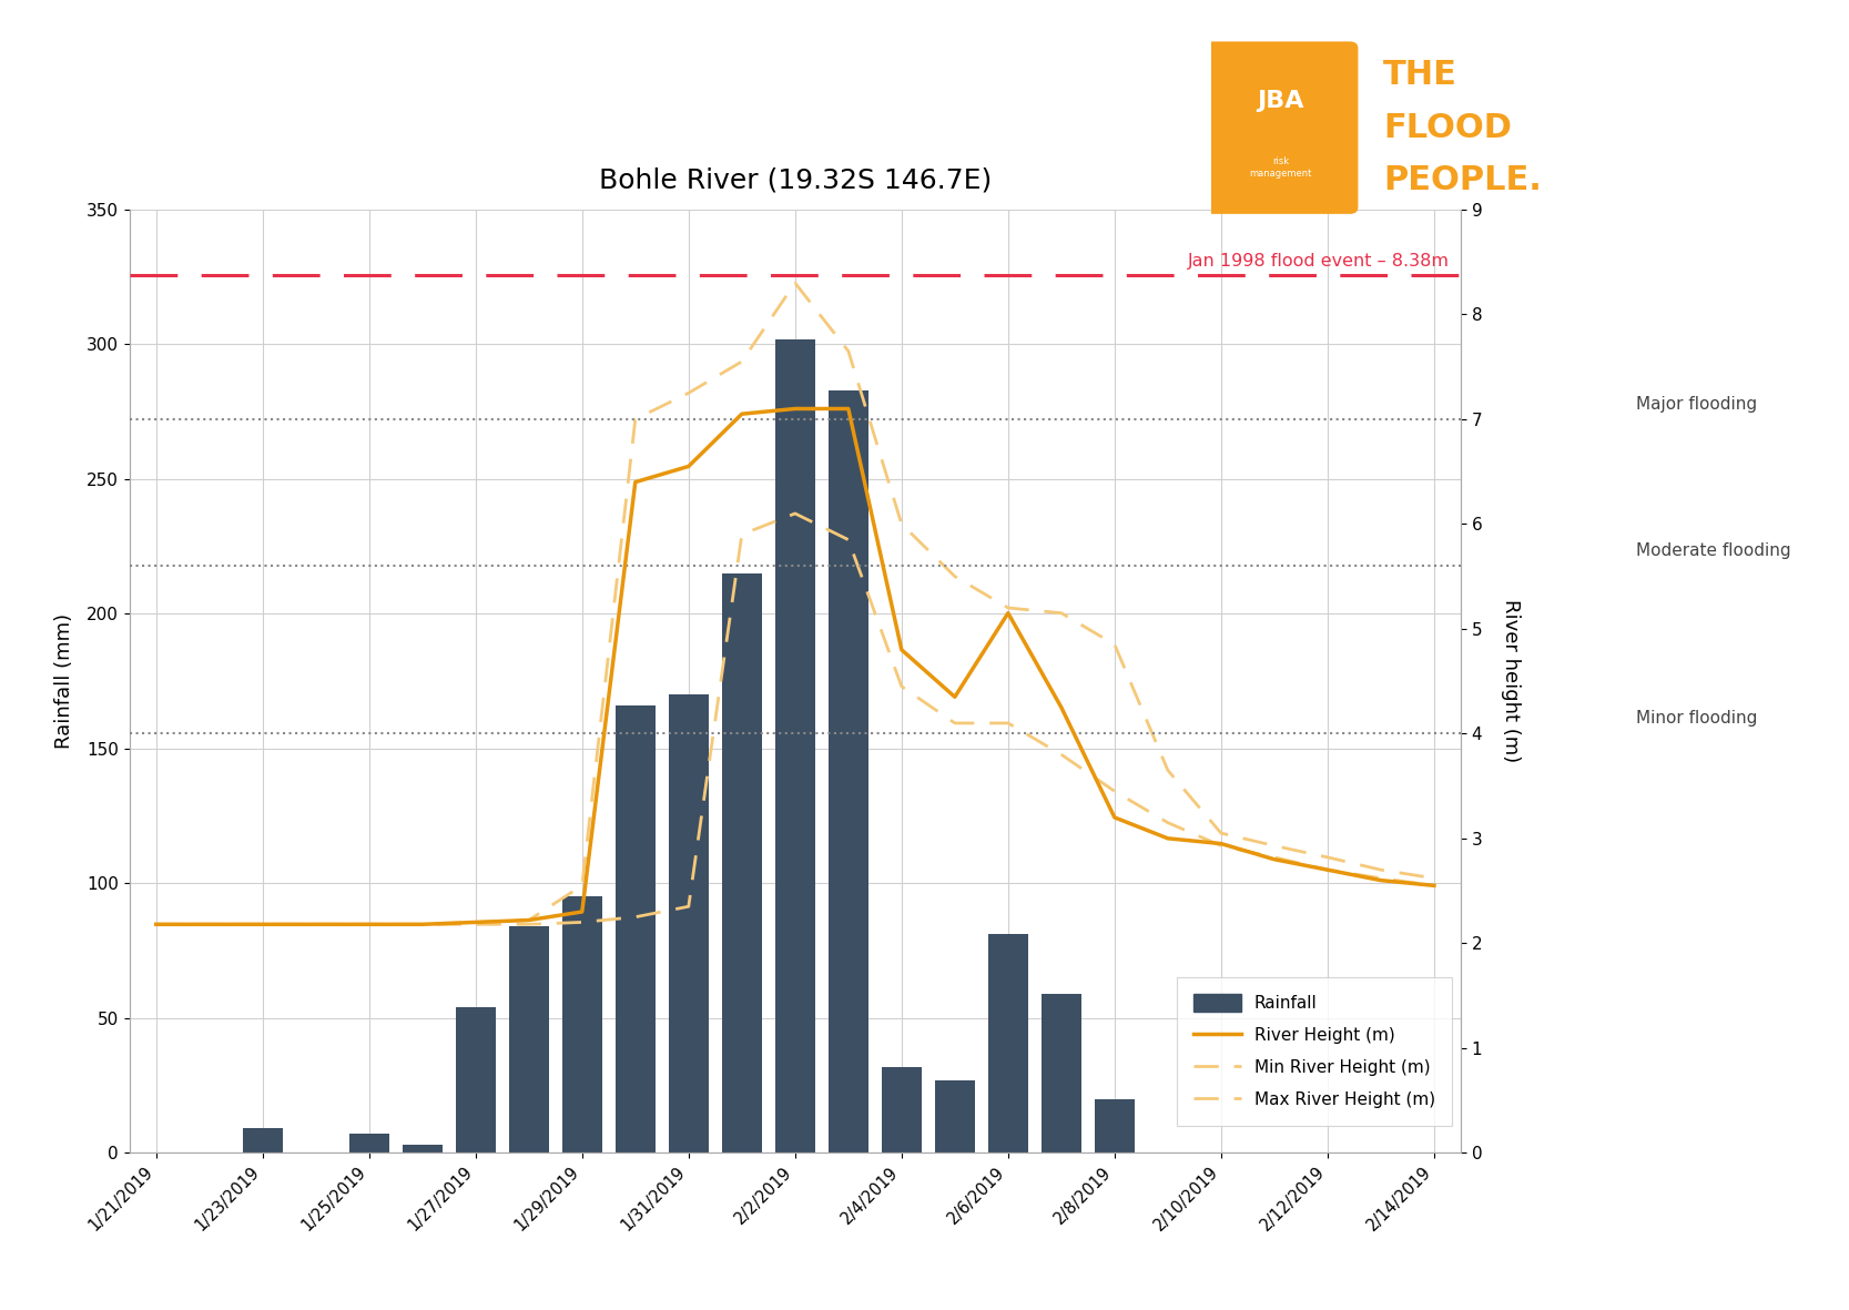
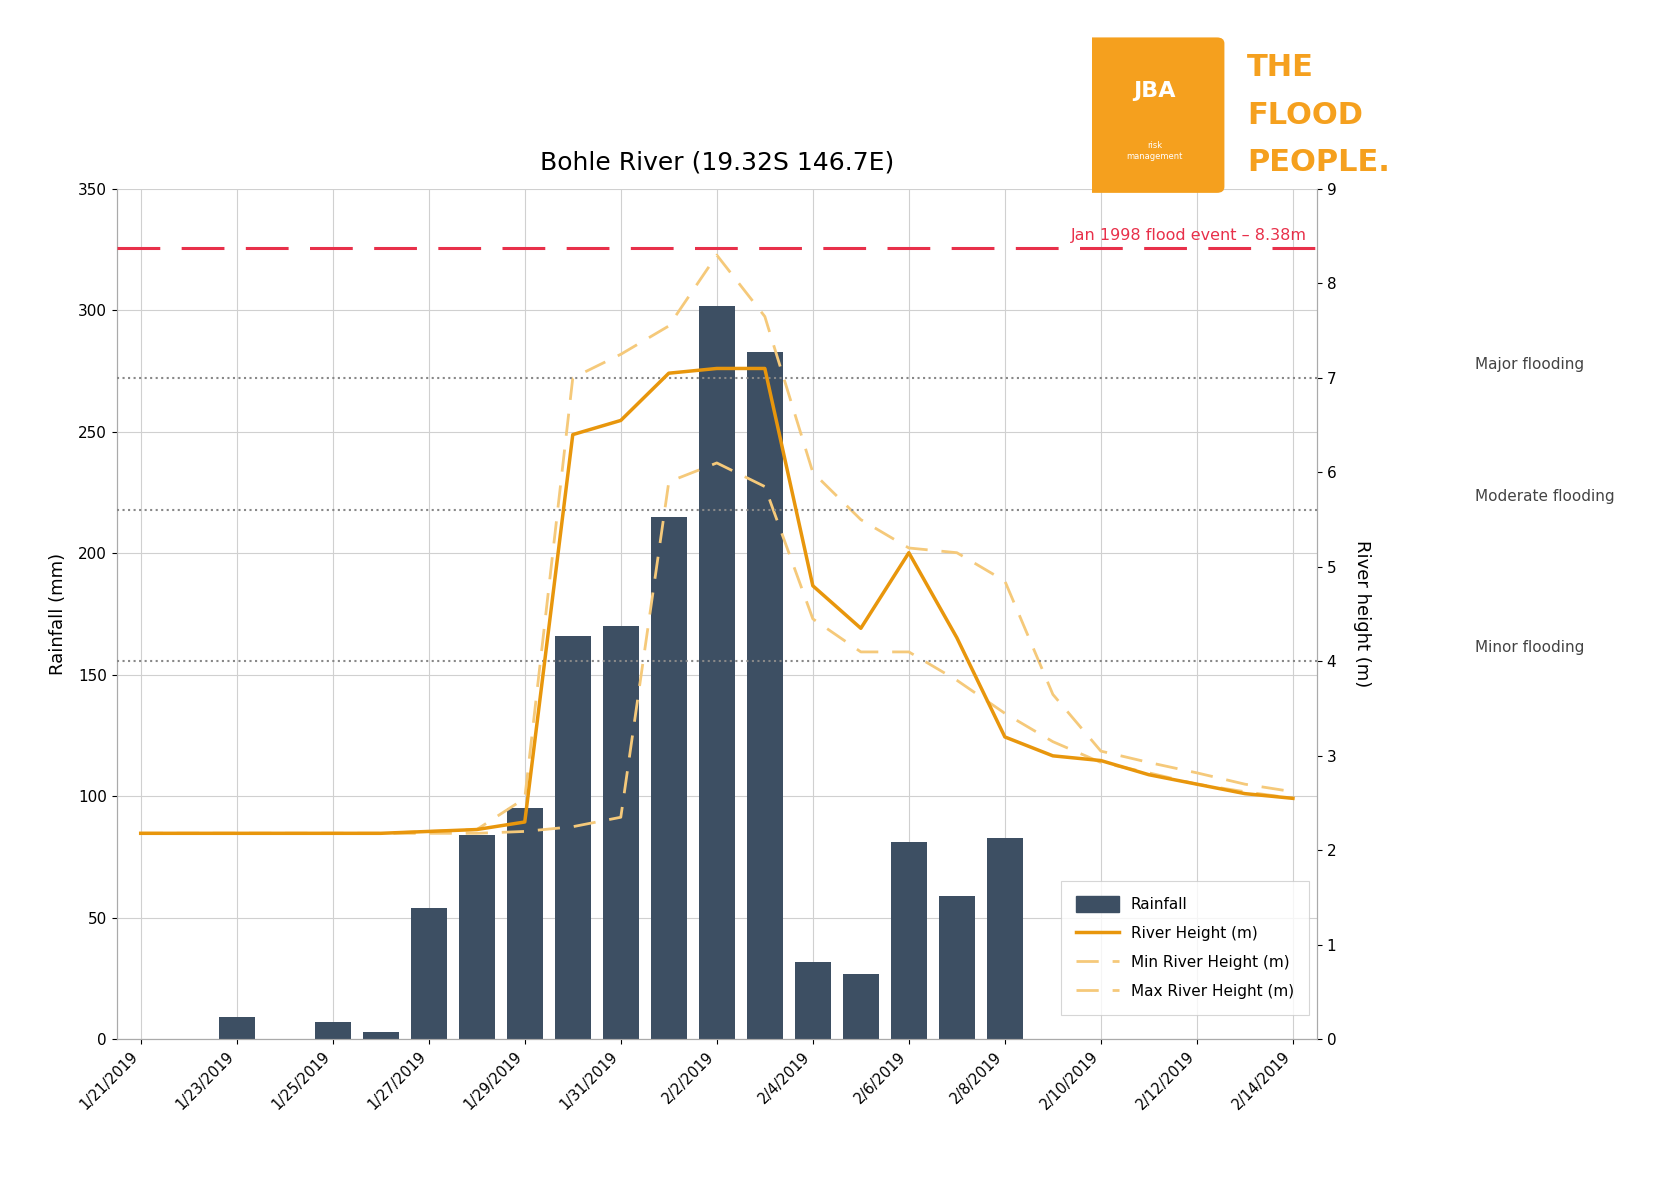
Rainfall/2/8/2019: 20 -> 83
